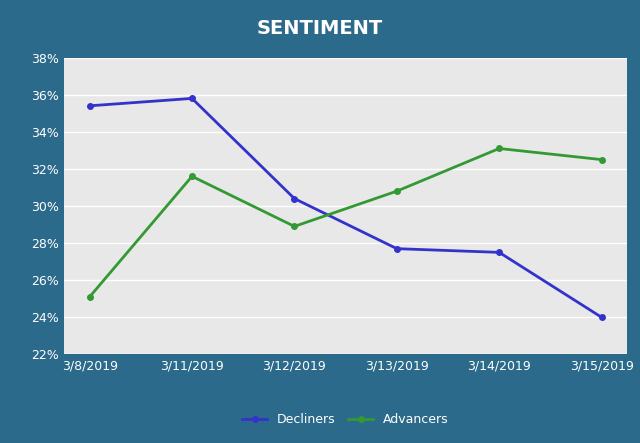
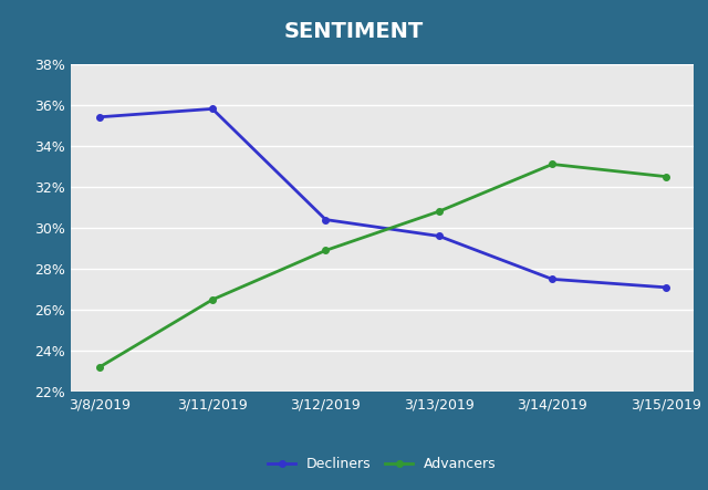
Advancers/3/8/2019: 25.1% -> 23.2%
Advancers/3/11/2019: 31.6% -> 26.5%
Decliners/3/13/2019: 27.7% -> 29.6%
Decliners/3/15/2019: 24.0% -> 27.1%
